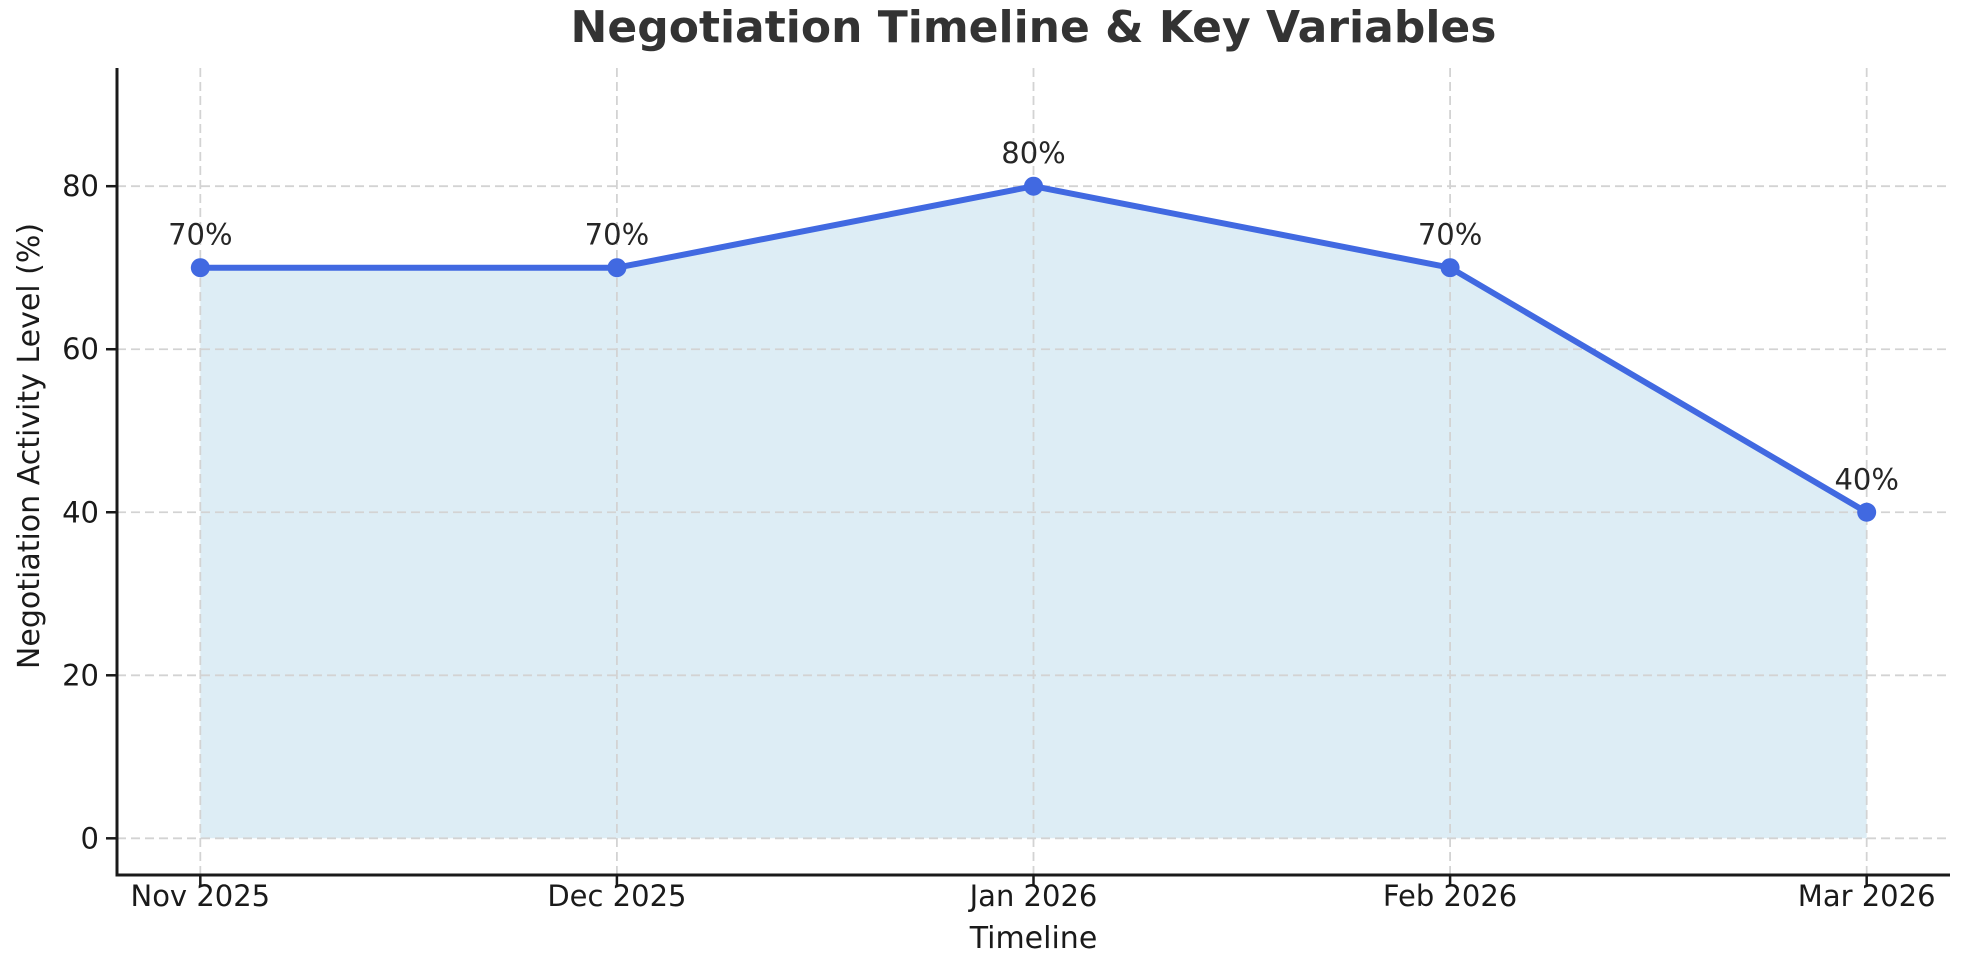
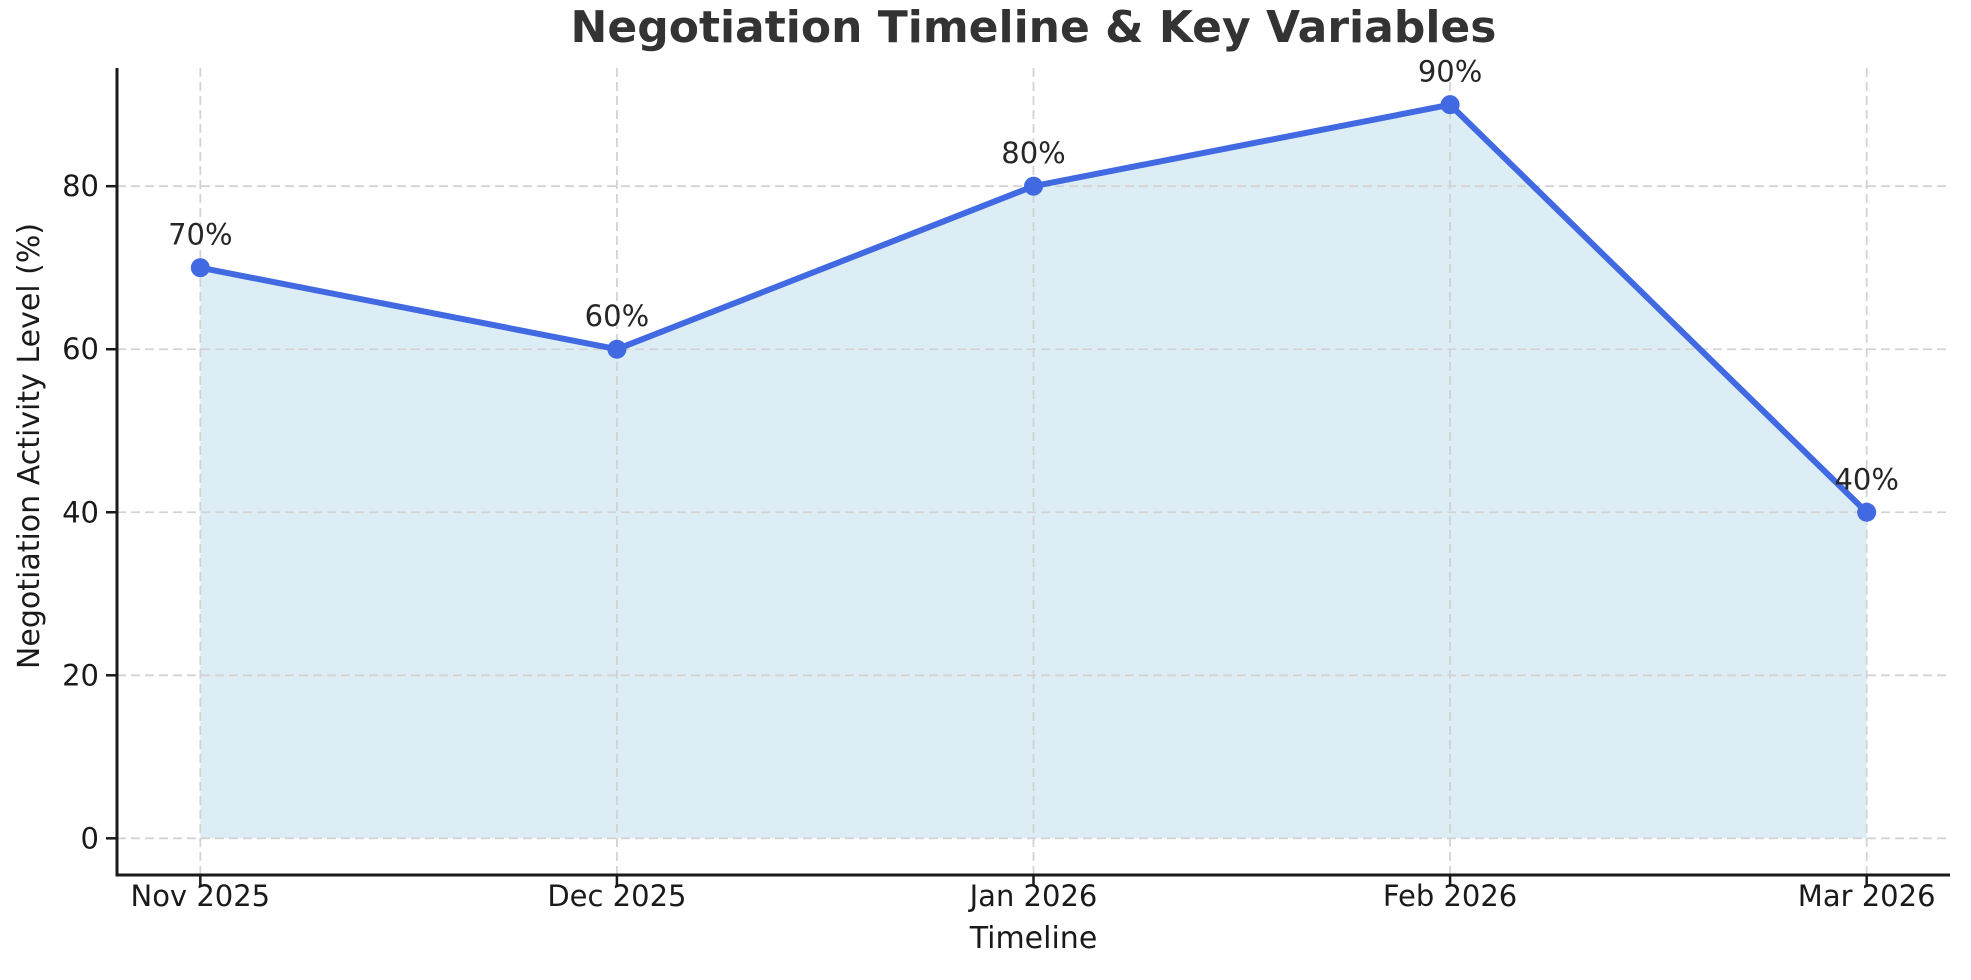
Dec 2025: 70% -> 60%
Feb 2026: 70% -> 90%
